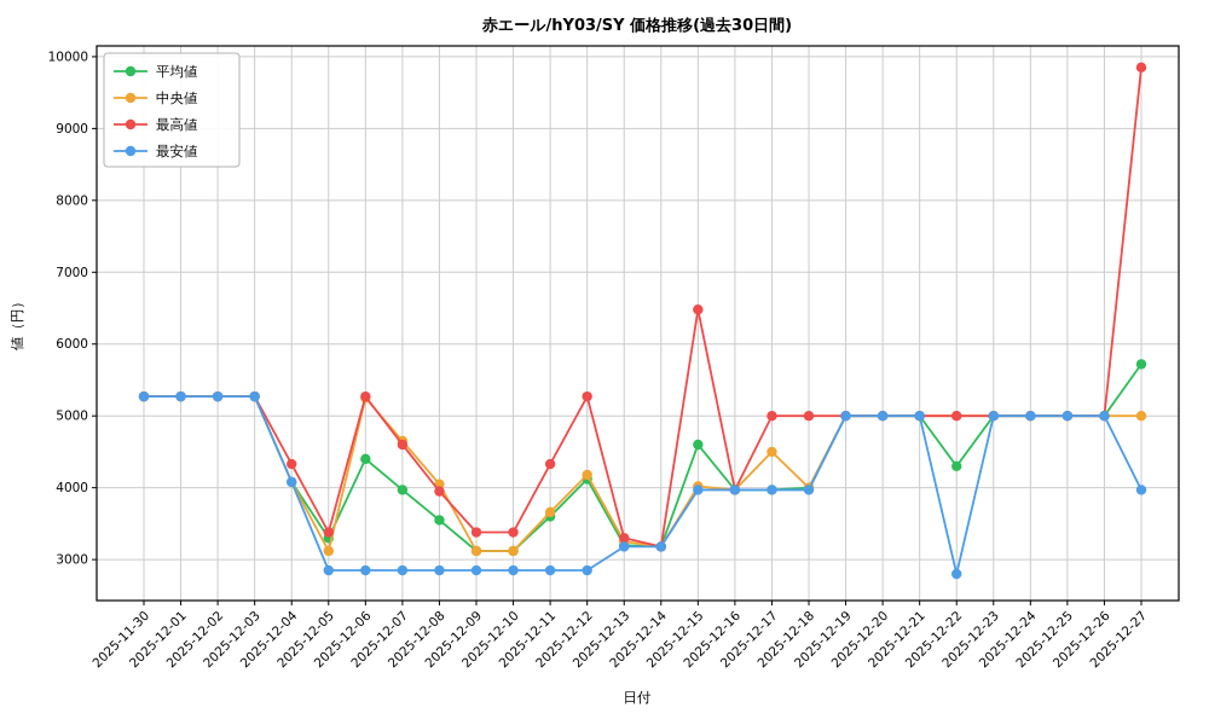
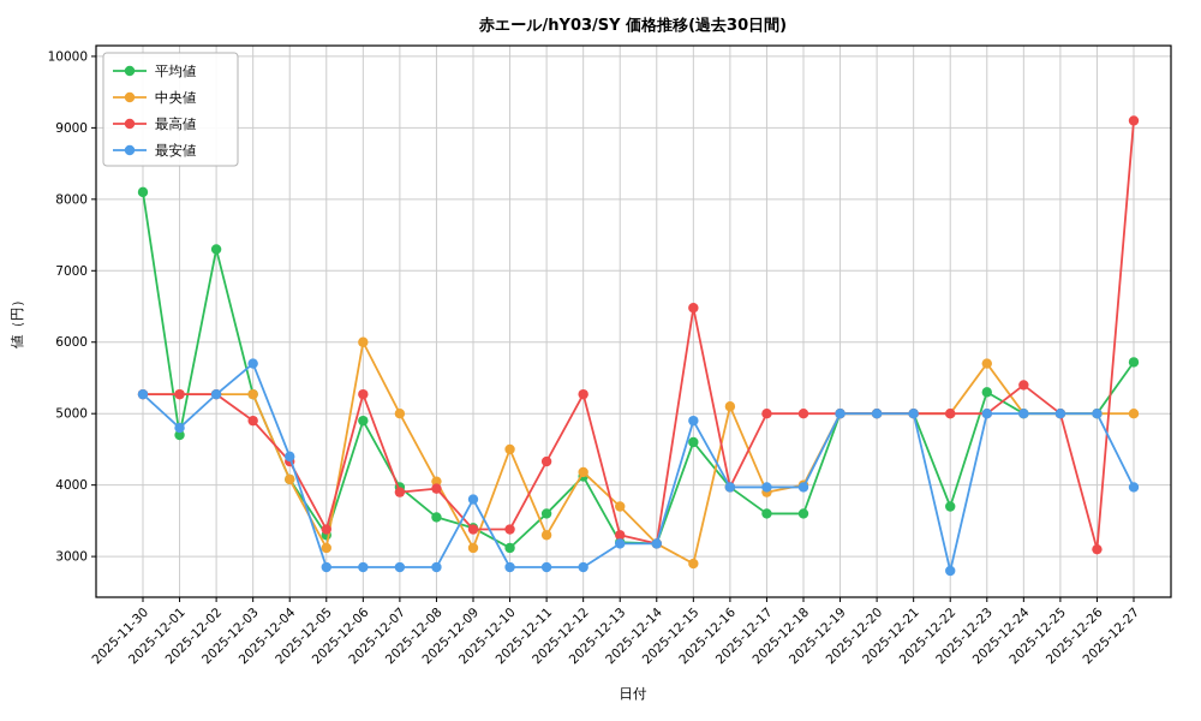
平均値/2025-11-30: 5300 -> 8100
平均値/2025-12-01: 5300 -> 4700
最安値/2025-12-01: 5300 -> 4800
平均値/2025-12-02: 5300 -> 7300
最高値/2025-12-03: 5300 -> 4900
最安値/2025-12-03: 5300 -> 5700
最安値/2025-12-04: 4100 -> 4400
平均値/2025-12-06: 4400 -> 4900
中央値/2025-12-06: 5200 -> 6000
中央値/2025-12-07: 4600 -> 5000
最高値/2025-12-07: 4600 -> 3900
平均値/2025-12-09: 3100 -> 3400
最安値/2025-12-09: 2800 -> 3800
中央値/2025-12-10: 3100 -> 4500
中央値/2025-12-11: 3700 -> 3300
中央値/2025-12-13: 3200 -> 3700
中央値/2025-12-15: 4000 -> 2900
最安値/2025-12-15: 4000 -> 4900
中央値/2025-12-16: 4000 -> 5100
平均値/2025-12-17: 4000 -> 3600
中央値/2025-12-17: 4500 -> 3900
平均値/2025-12-18: 4000 -> 3600
平均値/2025-12-22: 4300 -> 3700
平均値/2025-12-23: 5000 -> 5300
中央値/2025-12-23: 5000 -> 5700
最高値/2025-12-24: 5000 -> 5400
最高値/2025-12-26: 5000 -> 3100
最高値/2025-12-27: 9800 -> 9100
